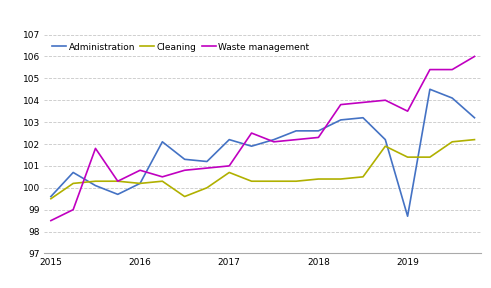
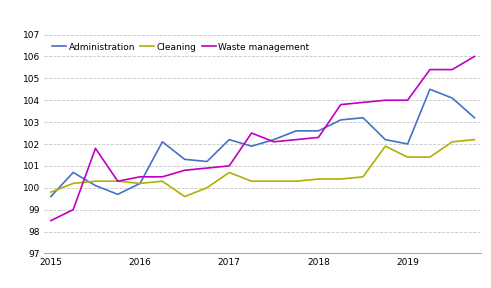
Cleaning/2015: 99.5 -> 99.8
Waste management/2016: 100.8 -> 100.5
Administration/2019: 98.7 -> 102.0
Waste management/2019: 103.5 -> 104.0
